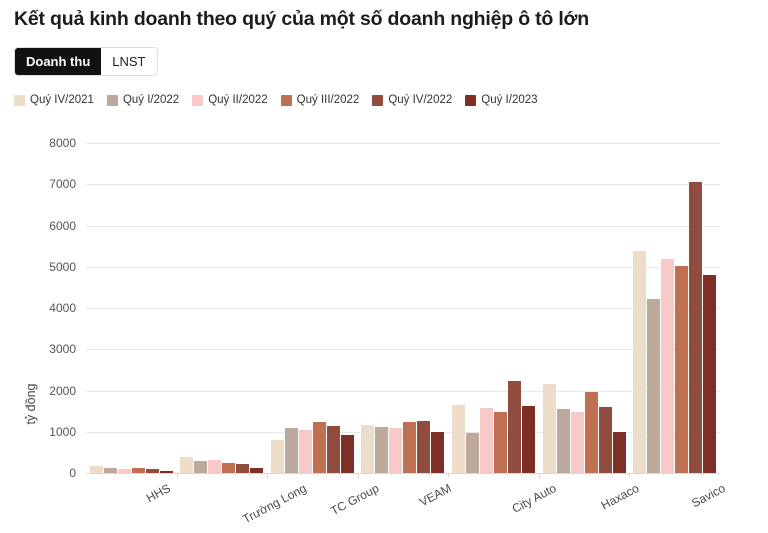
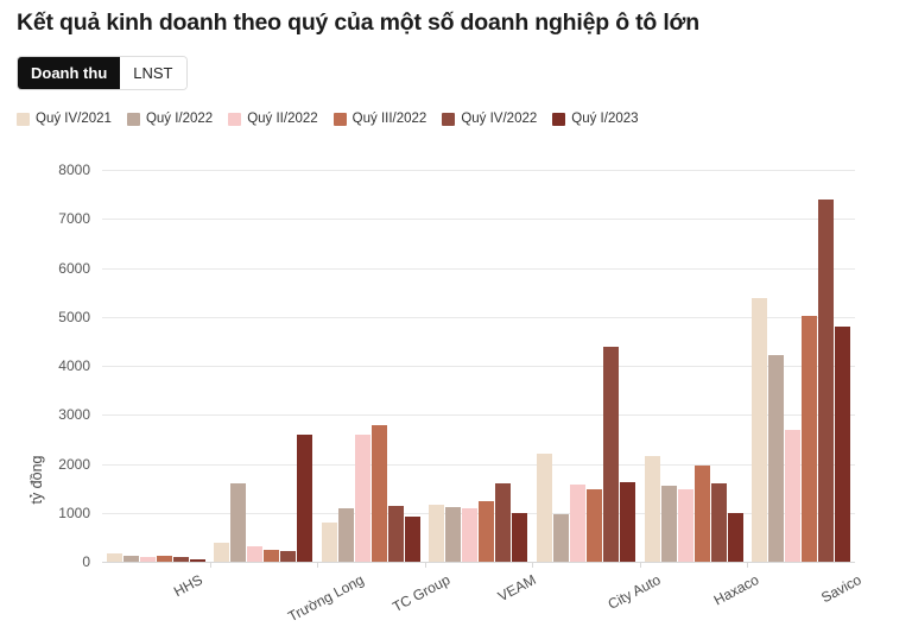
Quý I/2022/Trường Long: 300 -> 1600
Quý I/2023/Trường Long: 100 -> 2600
Quý II/2022/TC Group: 1000 -> 2600
Quý III/2022/TC Group: 1200 -> 2800
Quý IV/2022/VEAM: 1300 -> 1600
Quý IV/2021/City Auto: 1700 -> 2200
Quý IV/2022/City Auto: 2200 -> 4400
Quý II/2022/Savico: 5200 -> 2700
Quý IV/2022/Savico: 7000 -> 7400
